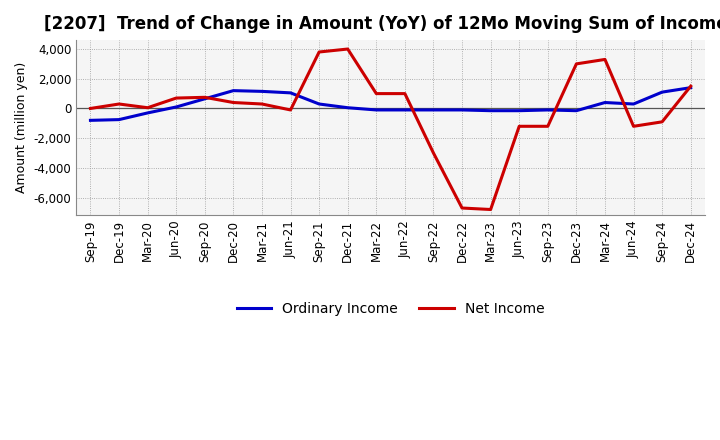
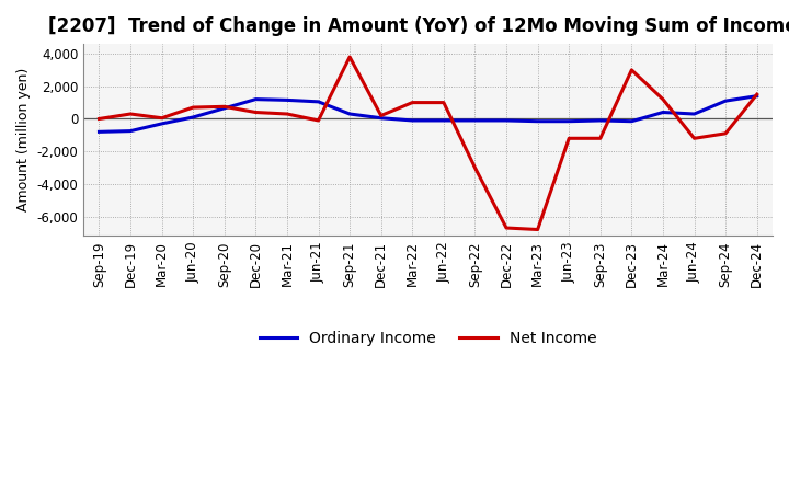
Net Income/Dec-21: 4,000 -> 200
Net Income/Mar-24: 3,300 -> 1,200
